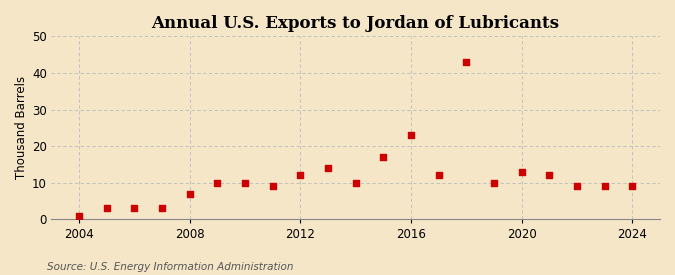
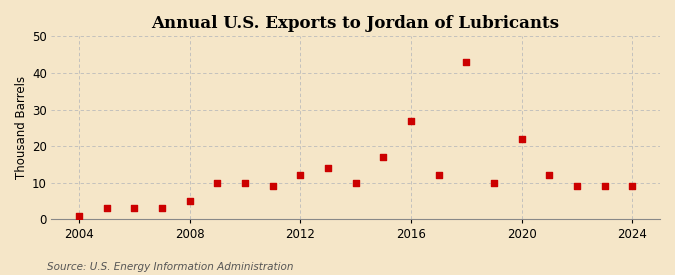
2008: 7 -> 5
2016: 23 -> 27
2020: 13 -> 22
